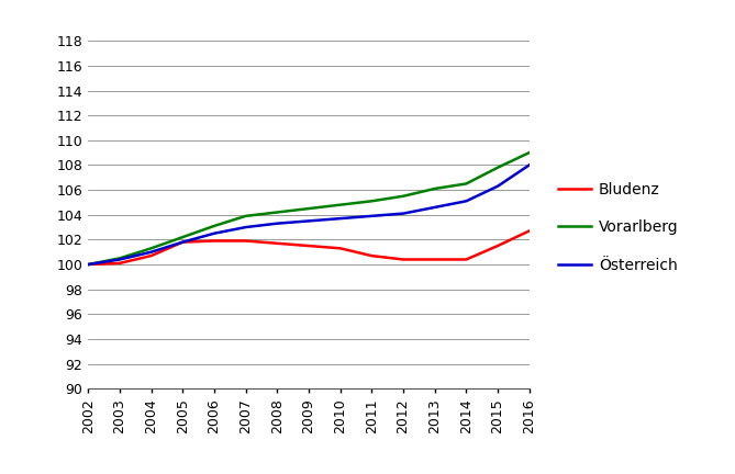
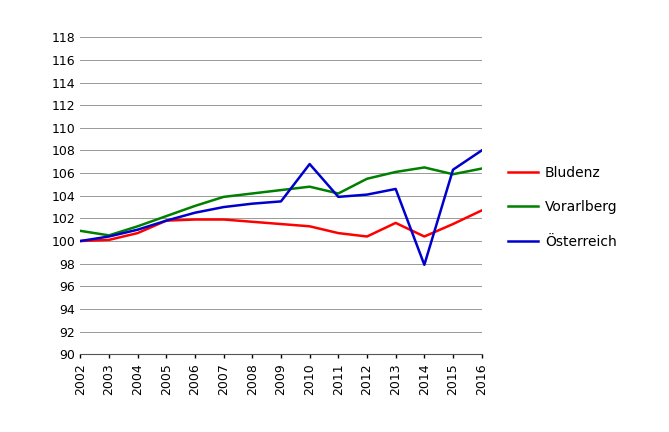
Vorarlberg/2002: 100.0 -> 100.9
Österreich/2010: 103.7 -> 106.8
Vorarlberg/2011: 105.1 -> 104.2
Bludenz/2013: 100.4 -> 101.6
Österreich/2014: 105.1 -> 97.9
Vorarlberg/2015: 107.8 -> 105.9
Vorarlberg/2016: 109.0 -> 106.4
